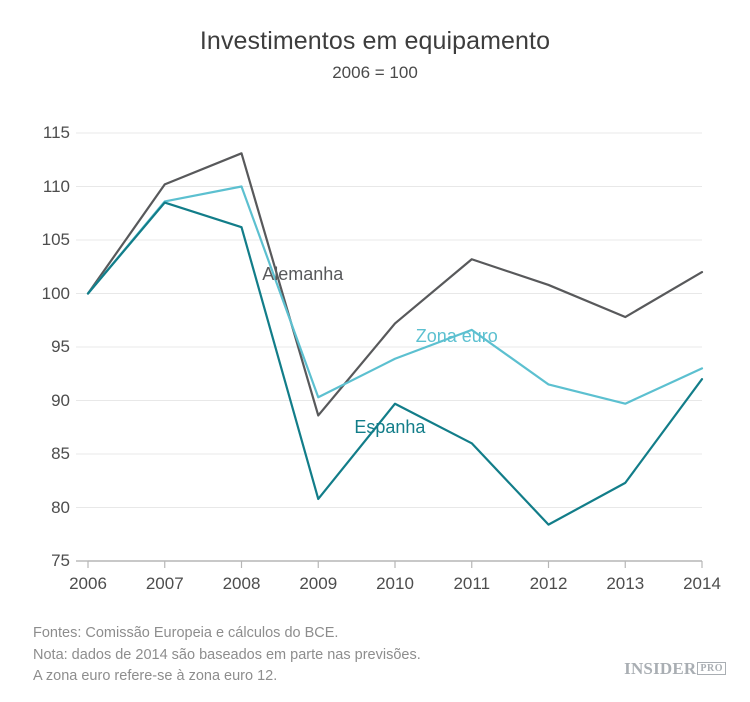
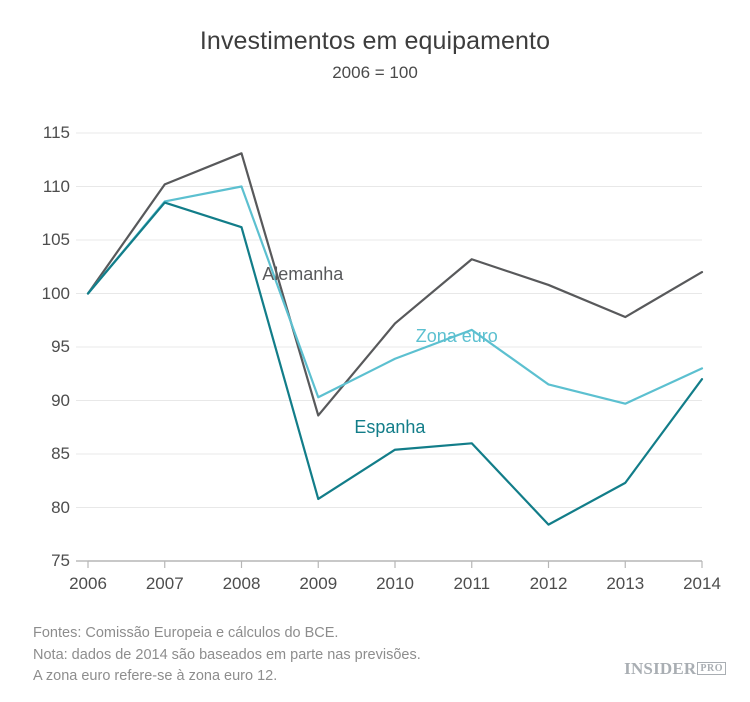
Espanha/2010: 89.7 -> 85.4
